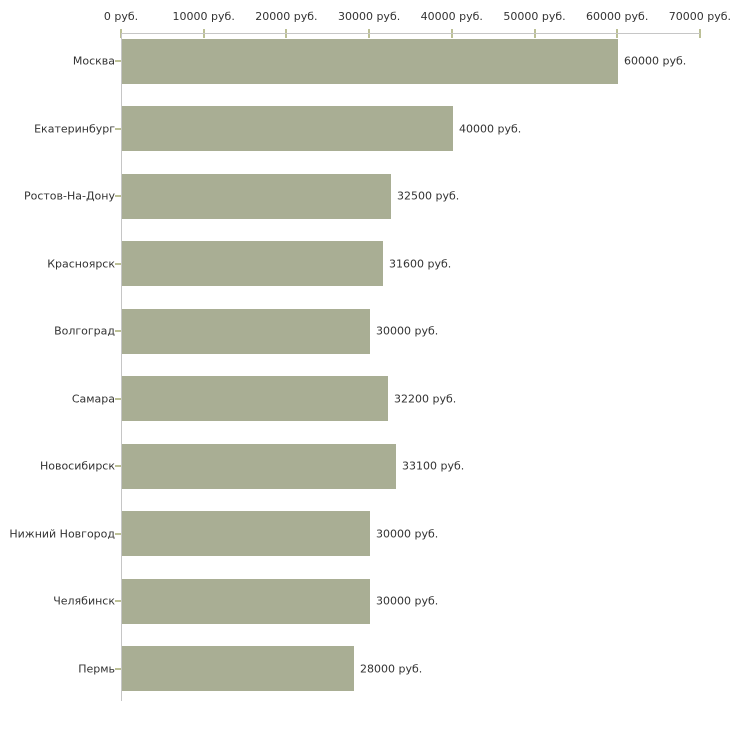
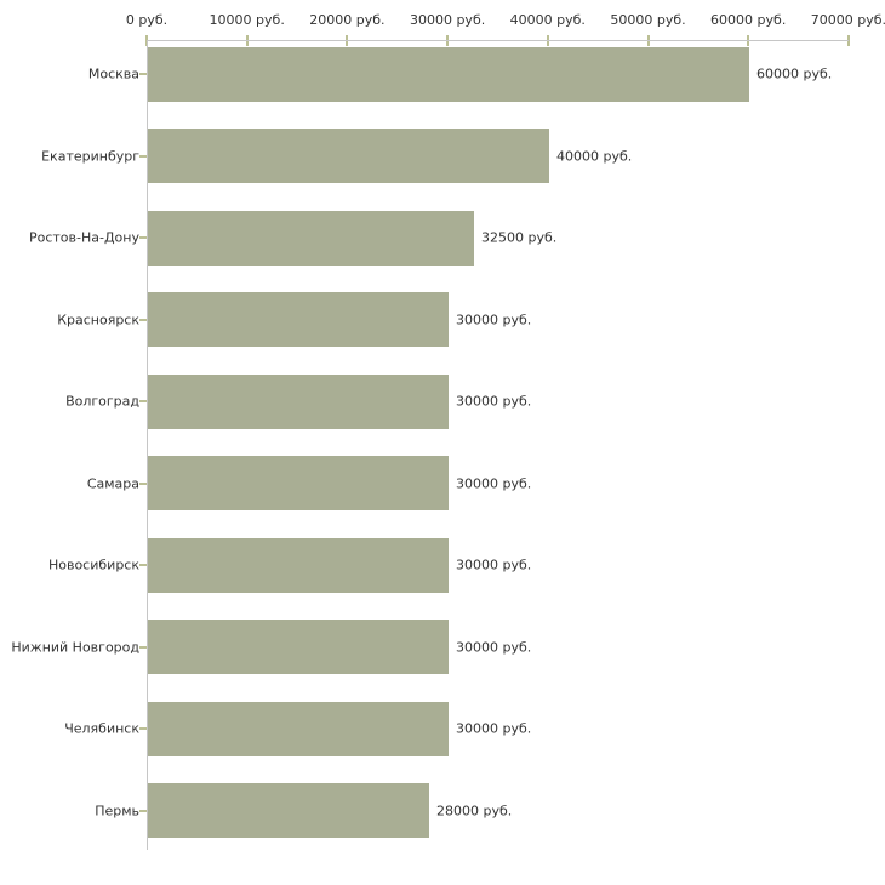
Красноярск: 31600 -> 30000
Самара: 32200 -> 30000
Новосибирск: 33100 -> 30000
